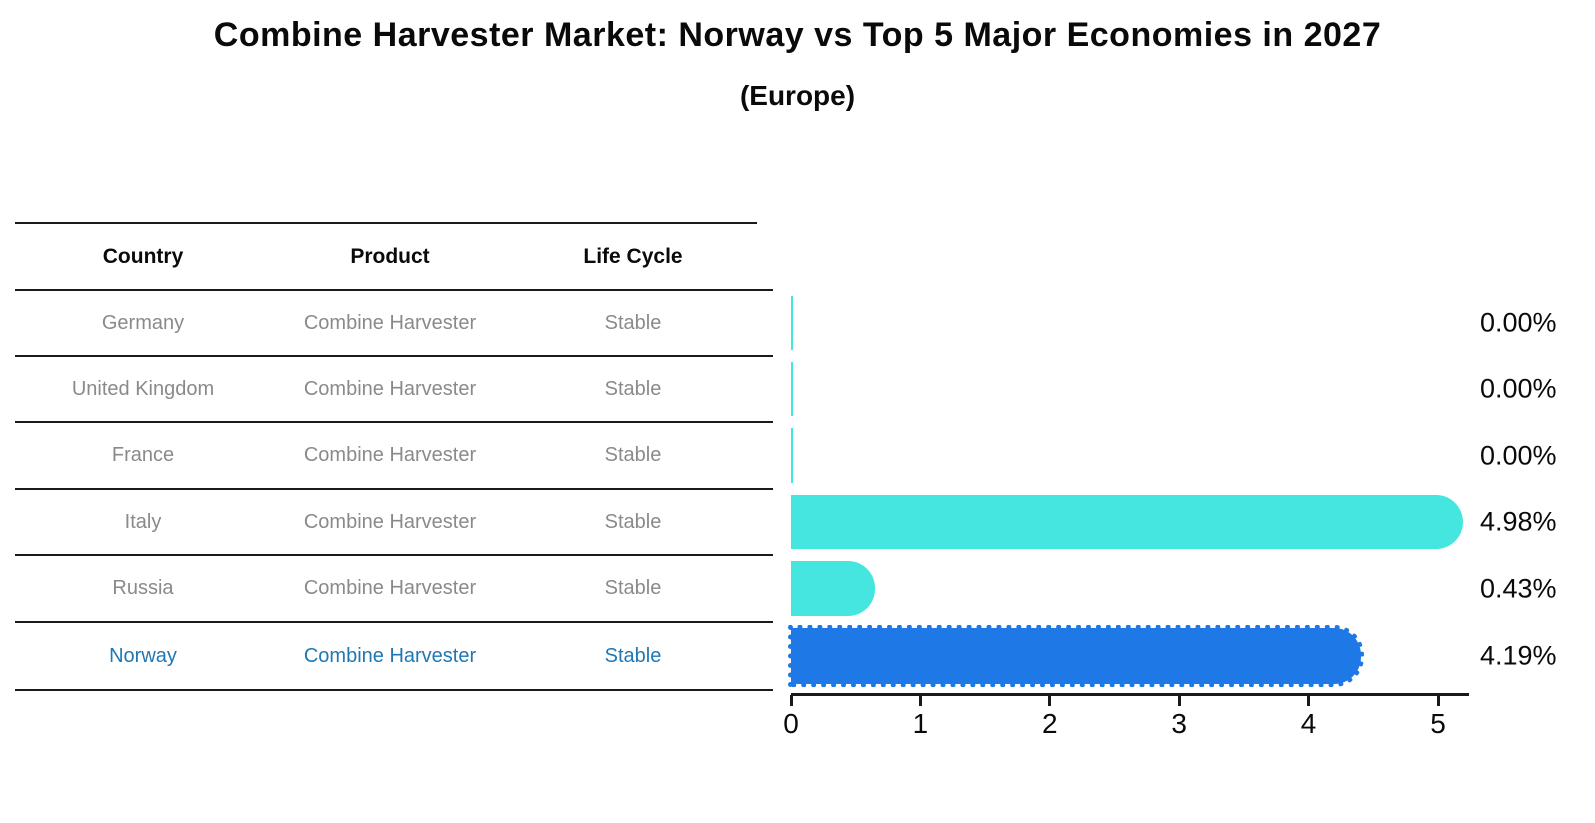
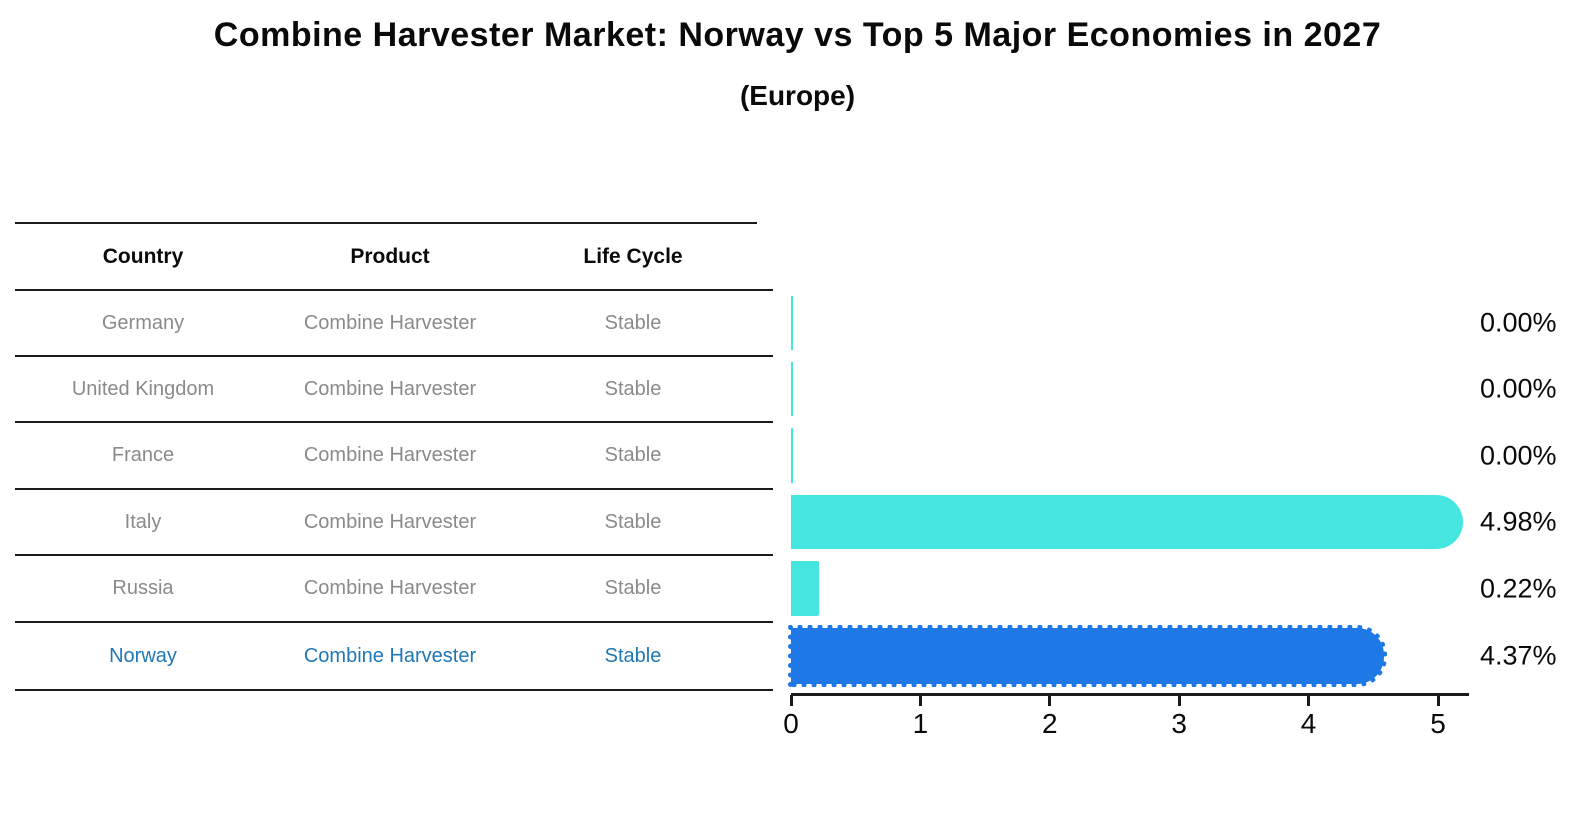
Russia: 0.43% -> 0.22%
Norway: 4.19% -> 4.37%
